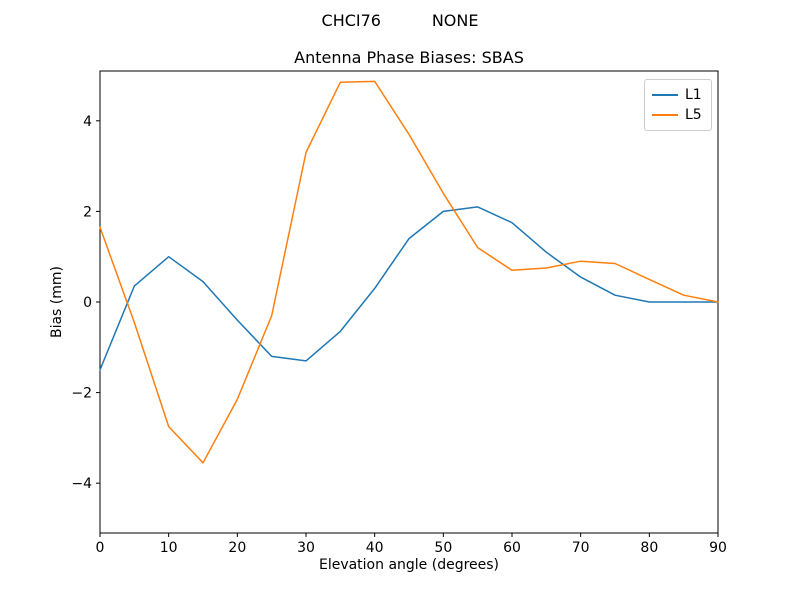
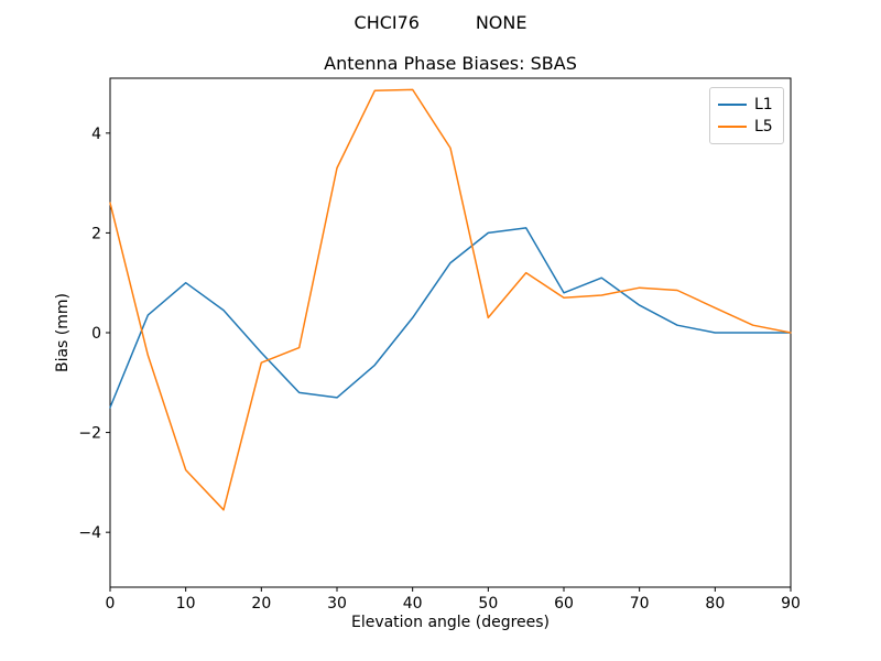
L5/0: 1.6 -> 2.6
L5/20: -2.1 -> -0.6
L5/50: 2.4 -> 0.3
L1/60: 1.8 -> 0.8
